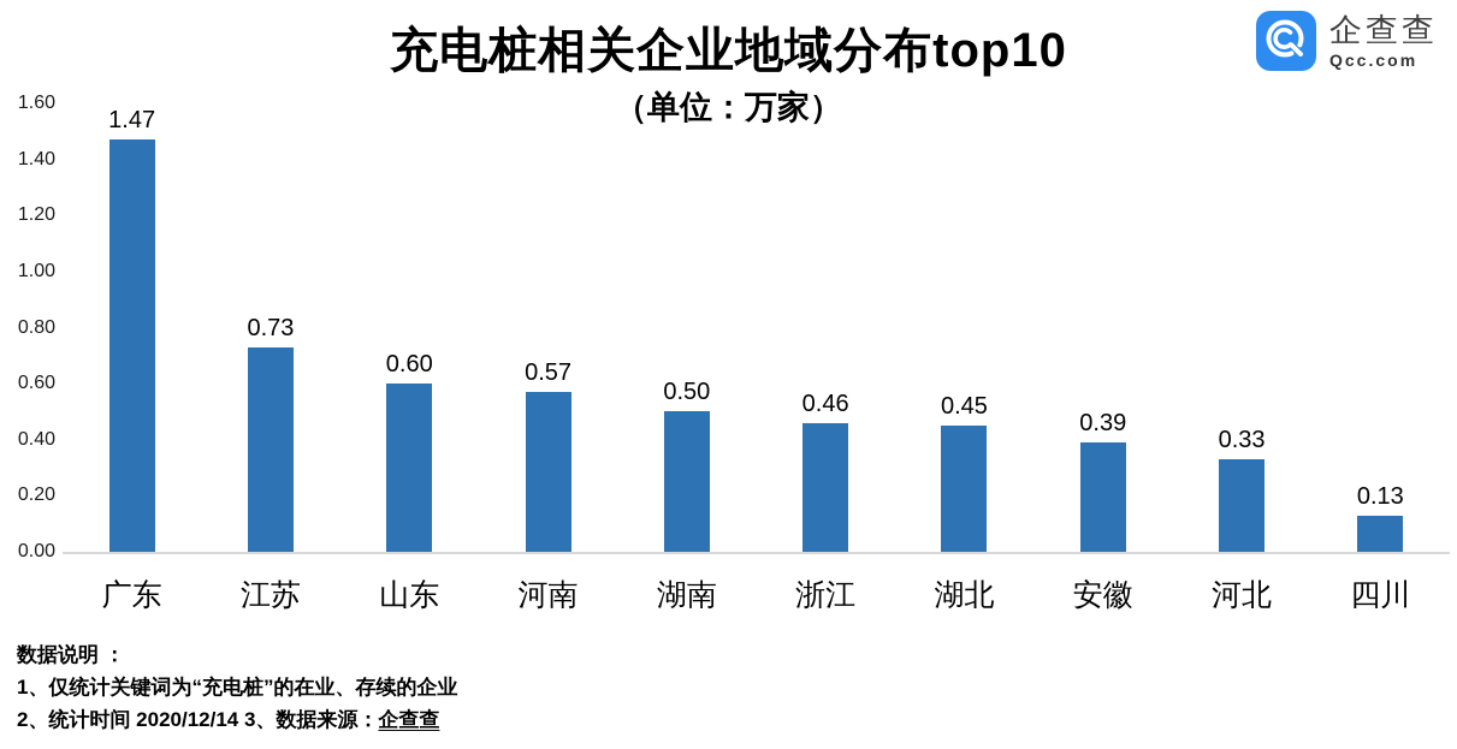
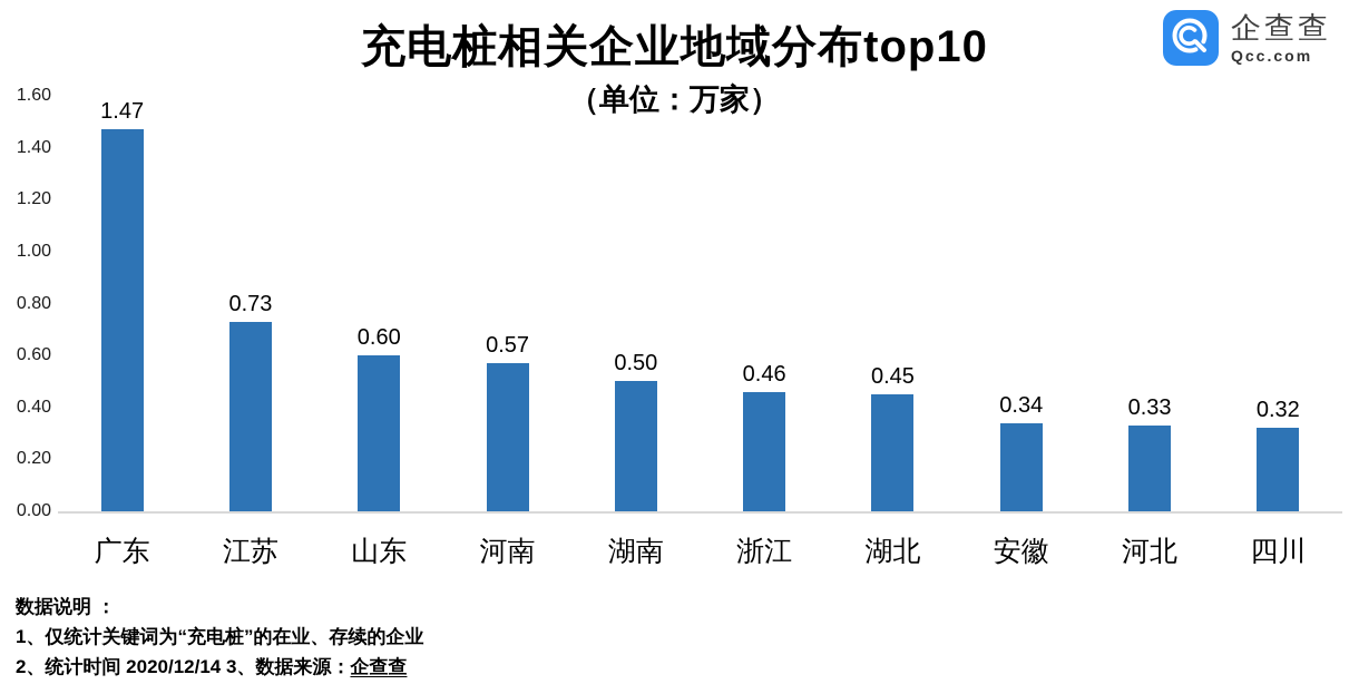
安徽: 0.39 -> 0.34
四川: 0.13 -> 0.32
